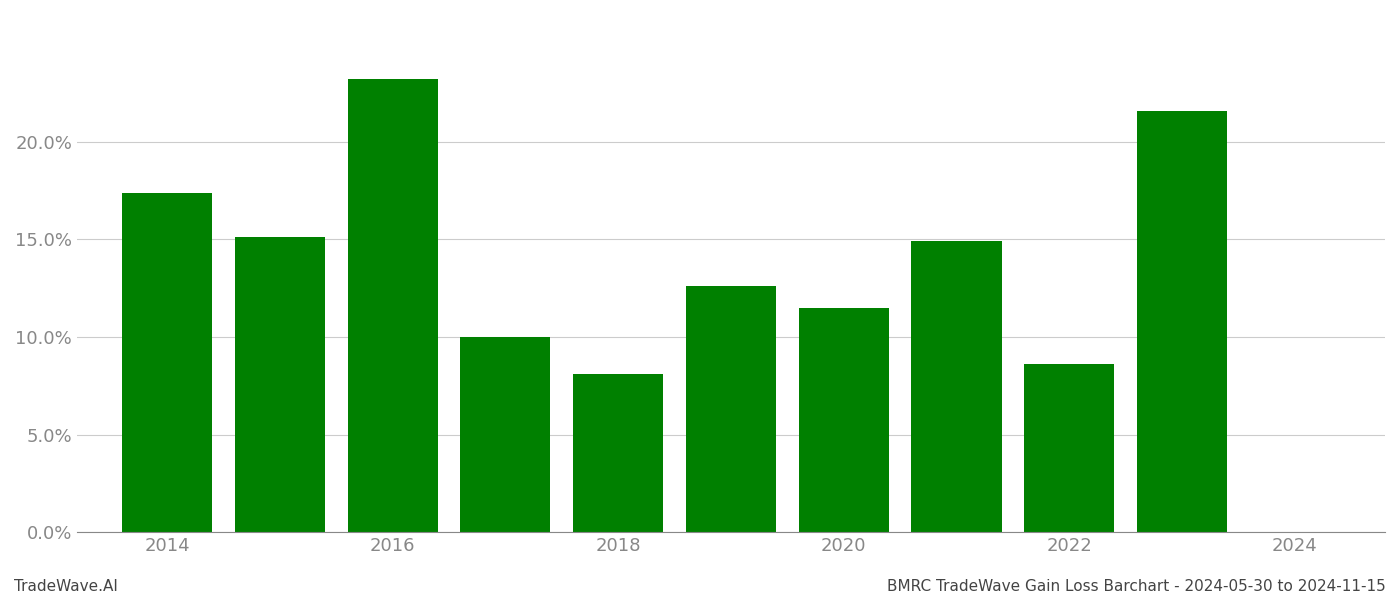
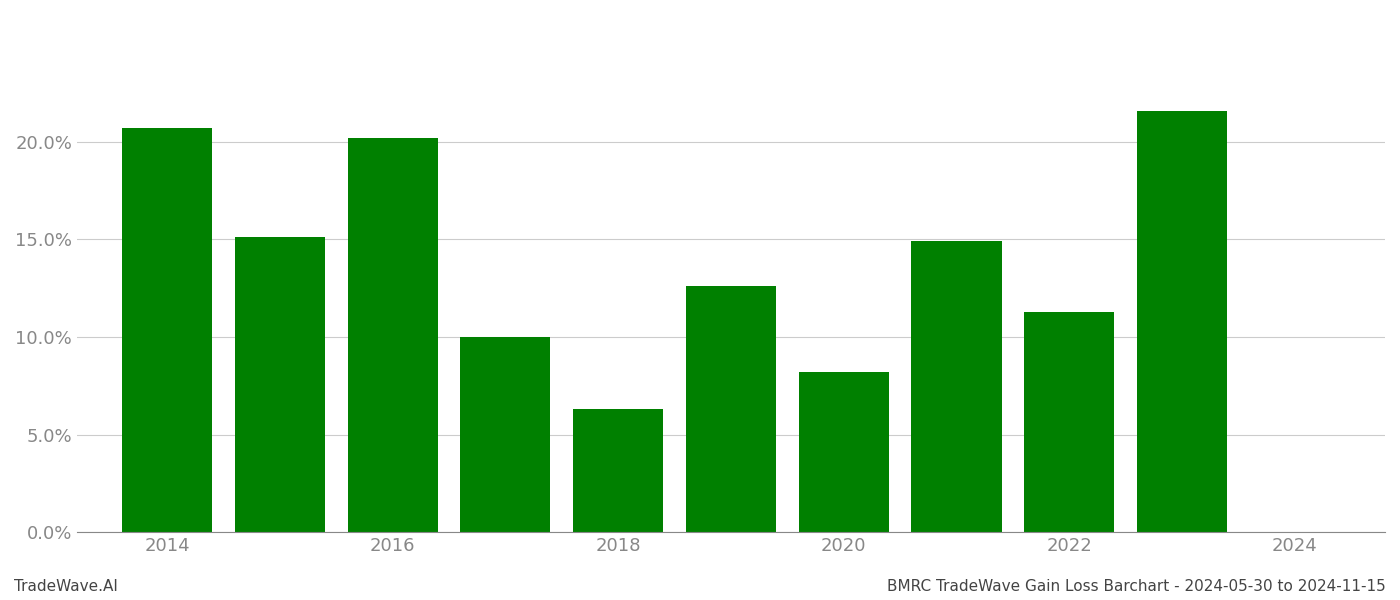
2014: 17.4% -> 20.7%
2016: 23.2% -> 20.2%
2018: 8.1% -> 6.3%
2020: 11.5% -> 8.2%
2022: 8.6% -> 11.3%
